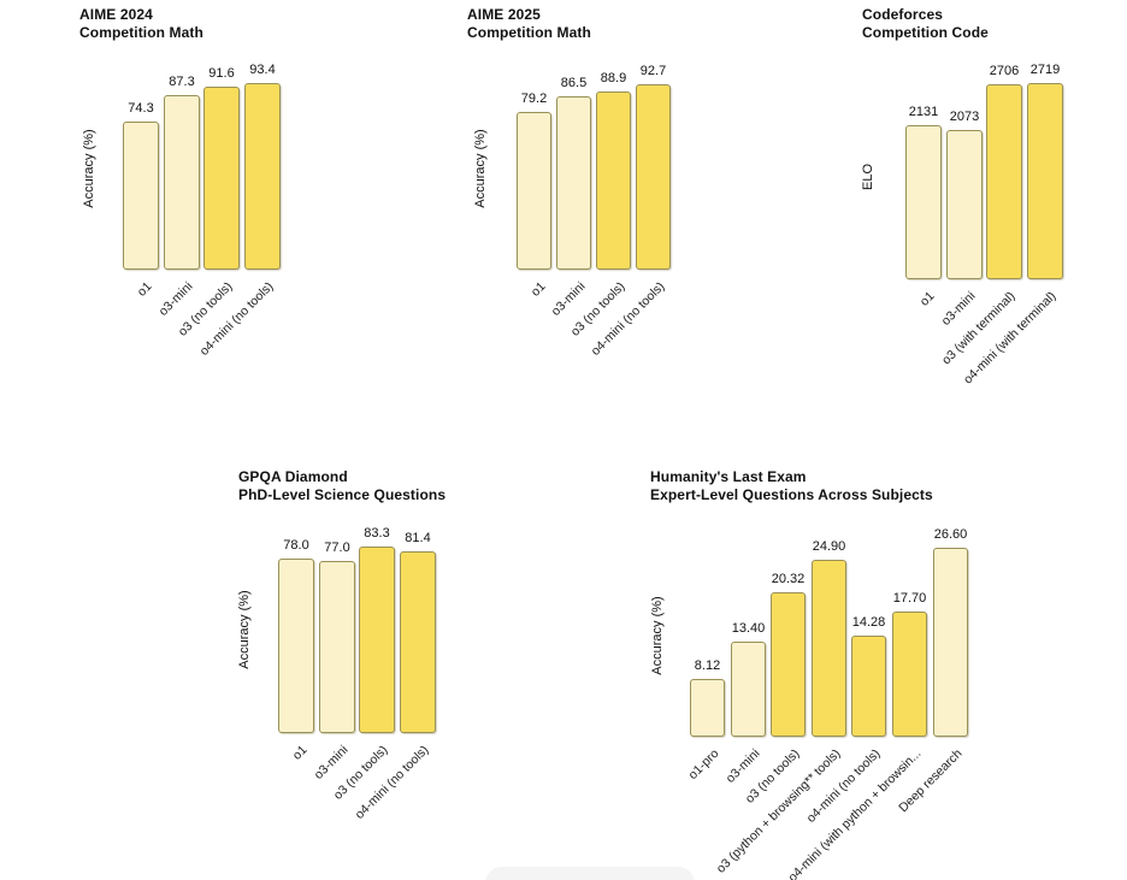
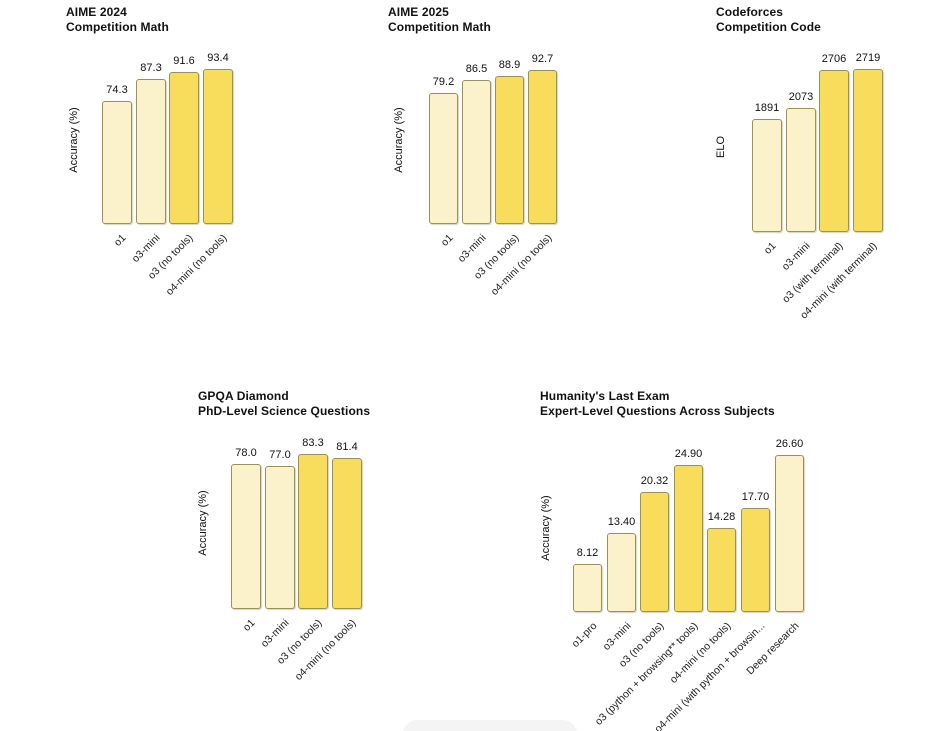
Codeforces/o1: 2131 -> 1891
